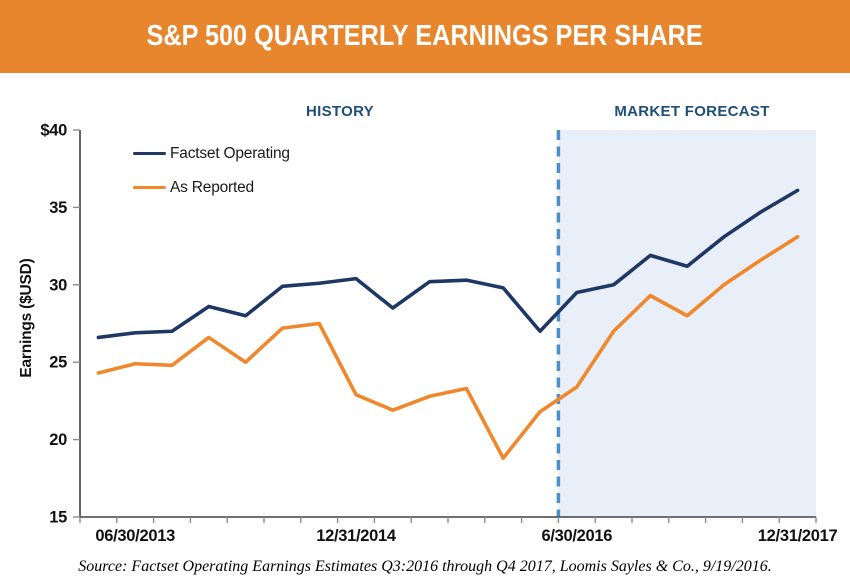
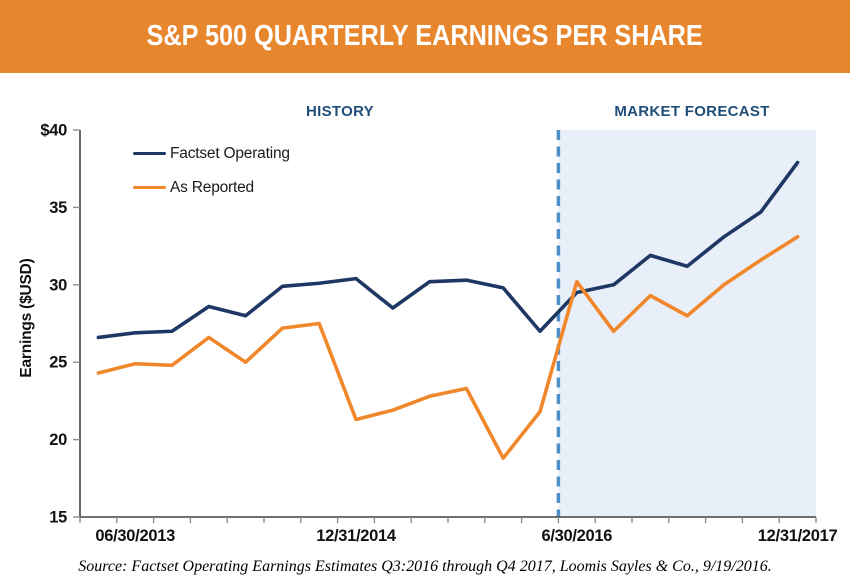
As Reported/12/31/2014: $22.9 -> $21.3
As Reported/6/30/2016: $23.4 -> $30.2
Factset Operating/12/31/2017: $36.1 -> $37.9
